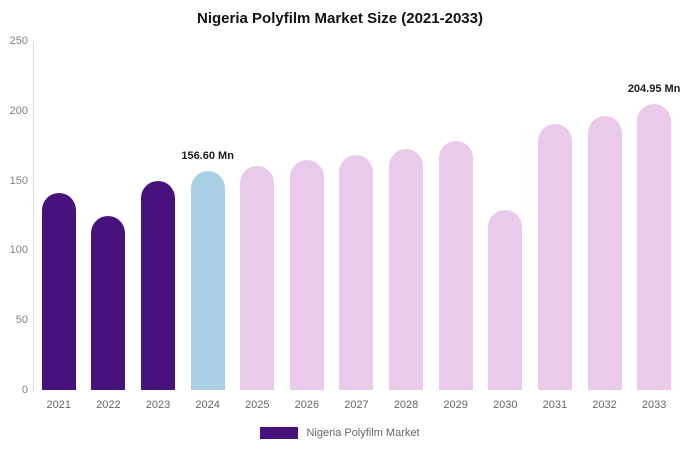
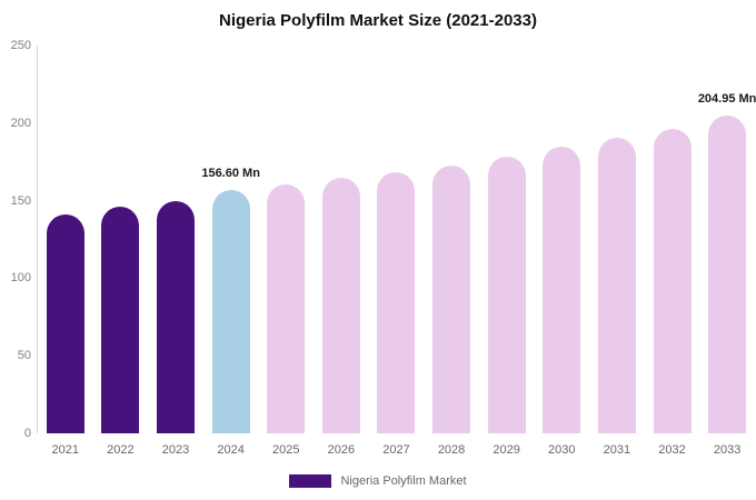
2022: 125 -> 146
2030: 129 -> 185
